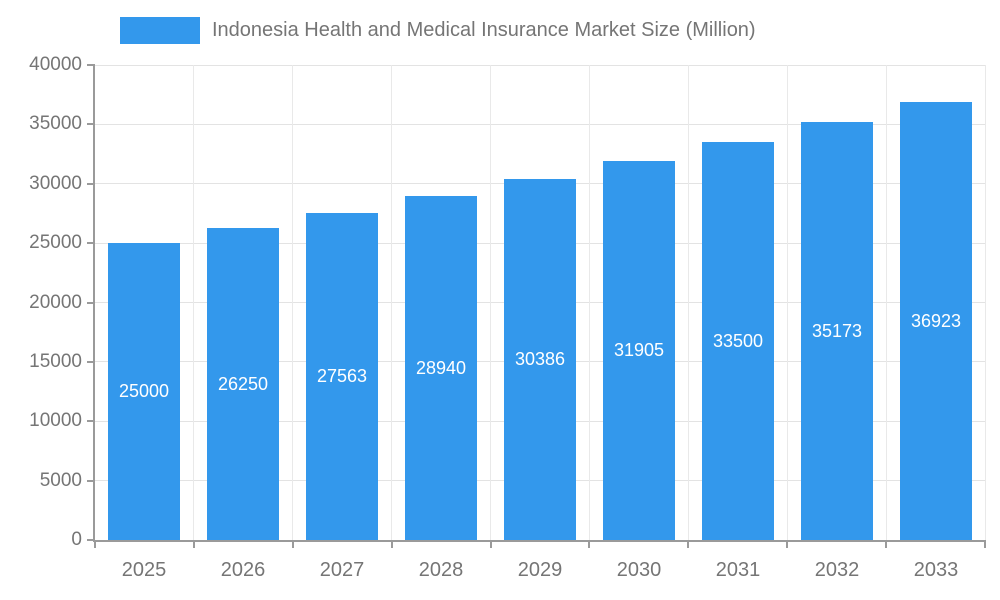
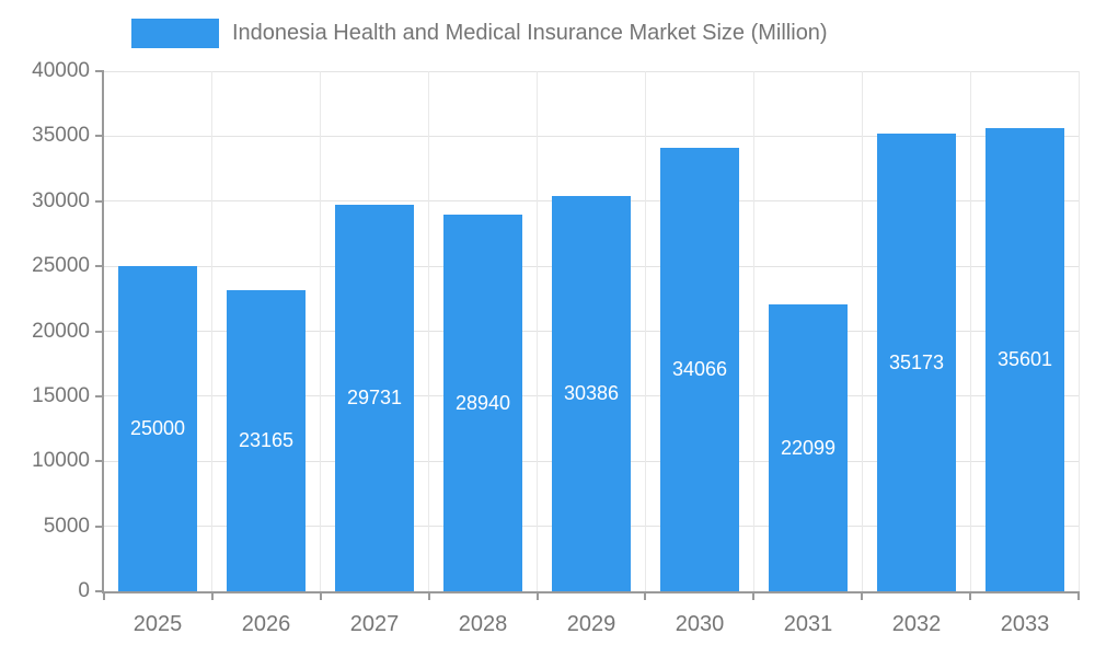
2026: 26250 -> 23165
2027: 27563 -> 29731
2030: 31905 -> 34066
2031: 33500 -> 22099
2033: 36923 -> 35601
